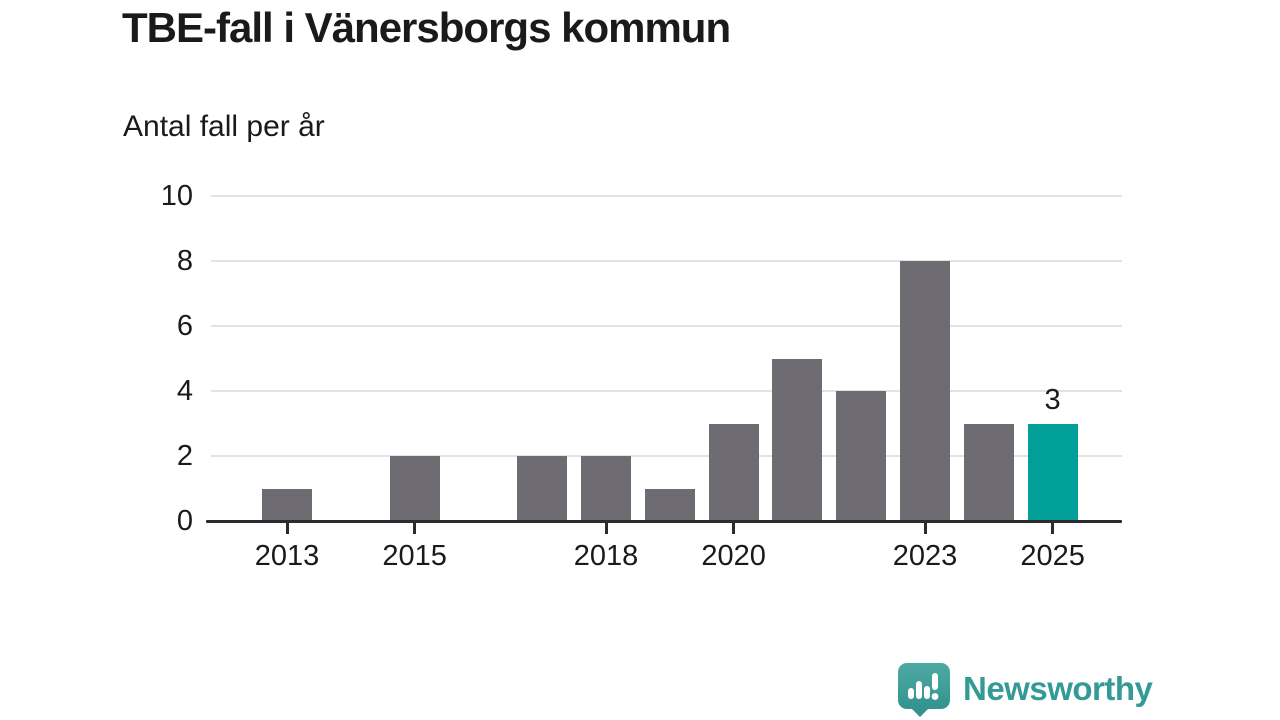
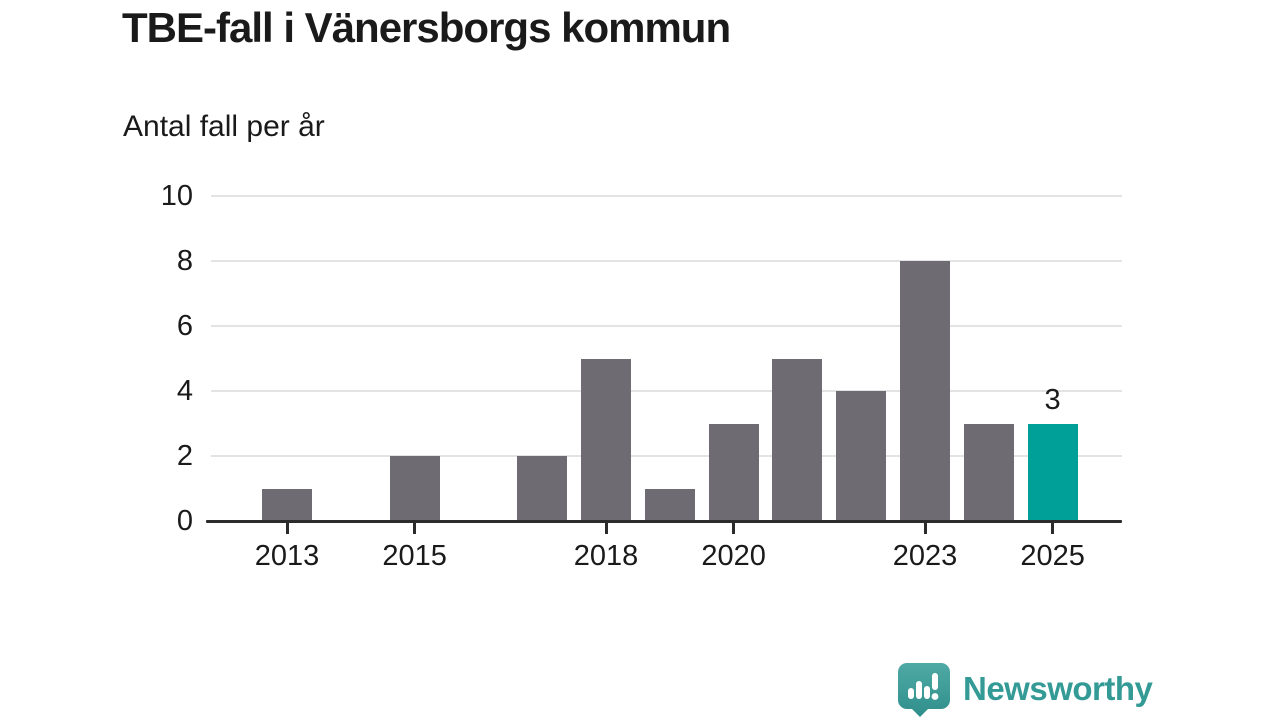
2018: 2 -> 5
